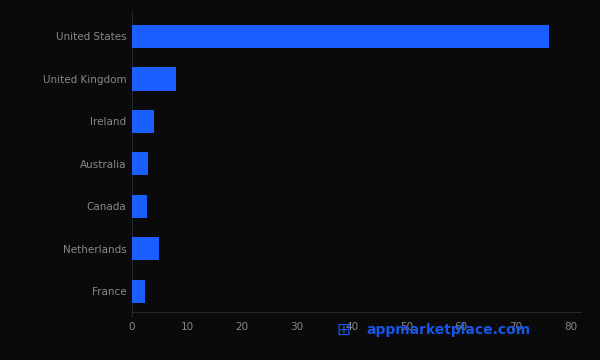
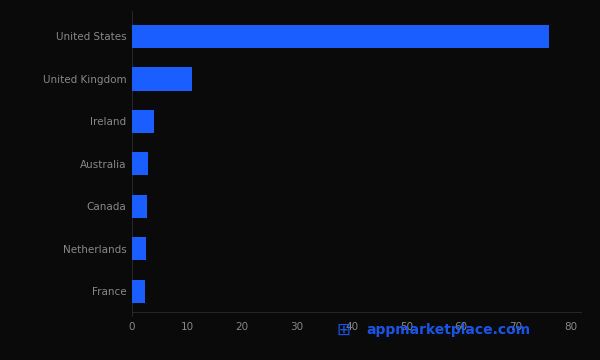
United Kingdom: 8.0 -> 11.0
Netherlands: 5.0 -> 2.5
